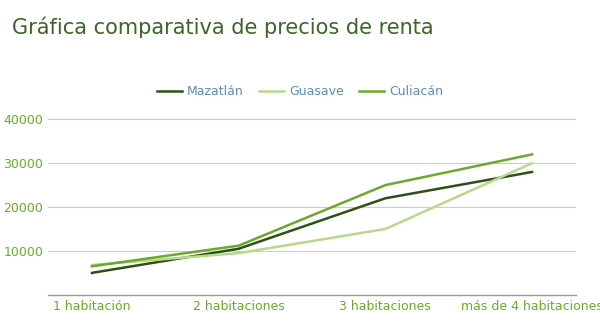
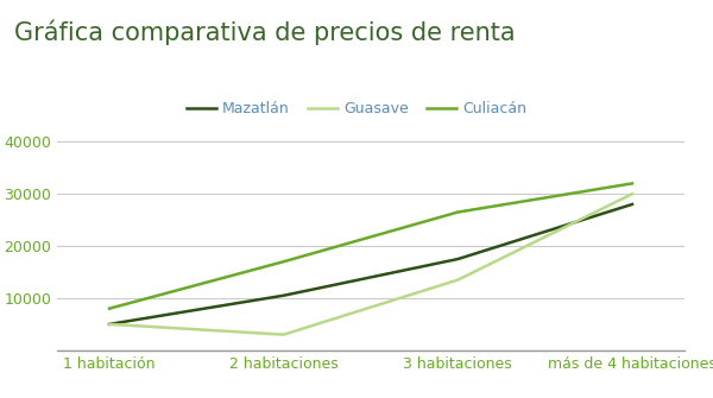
Guasave/1 habitación: 6800 -> 5000
Culiacán/1 habitación: 6500 -> 8000
Guasave/2 habitaciones: 9500 -> 3000
Culiacán/2 habitaciones: 11200 -> 17000
Mazatlán/3 habitaciones: 22000 -> 17500
Guasave/3 habitaciones: 15000 -> 13500
Culiacán/3 habitaciones: 25000 -> 26500
